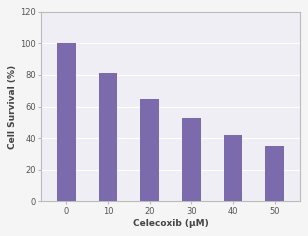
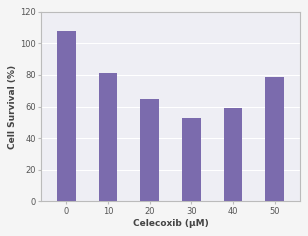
0: 100 -> 108
40: 42 -> 59
50: 35 -> 79
